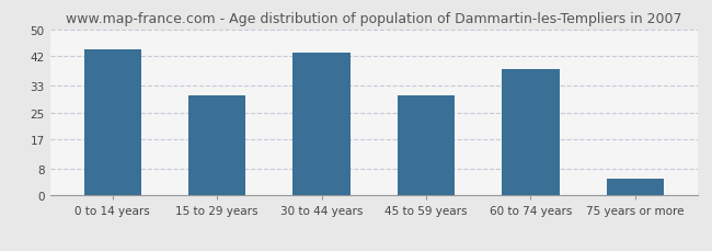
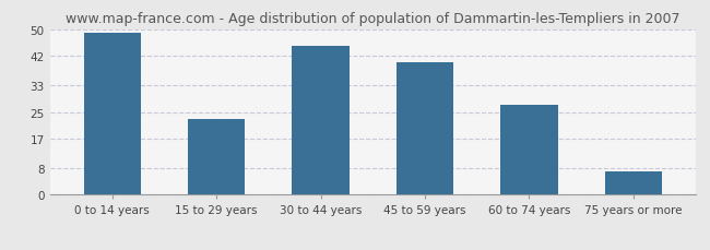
0 to 14 years: 44 -> 49
15 to 29 years: 30 -> 23
30 to 44 years: 43 -> 45
45 to 59 years: 30 -> 40
60 to 74 years: 38 -> 27
75 years or more: 5 -> 7
